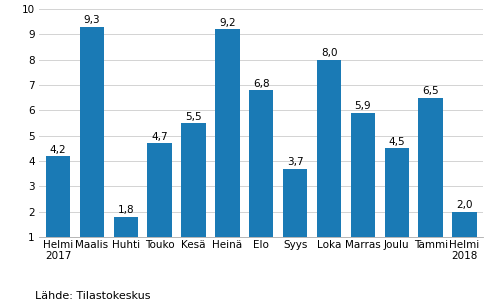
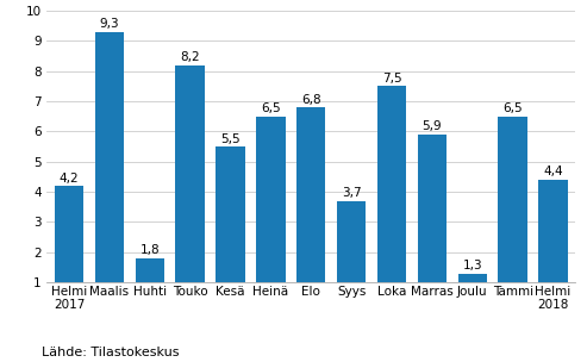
Touko: 4,7 -> 8,2
Heinä: 9,2 -> 6,5
Loka: 8,0 -> 7,5
Joulu: 4,5 -> 1,3
Helmi 2018: 2,0 -> 4,4
